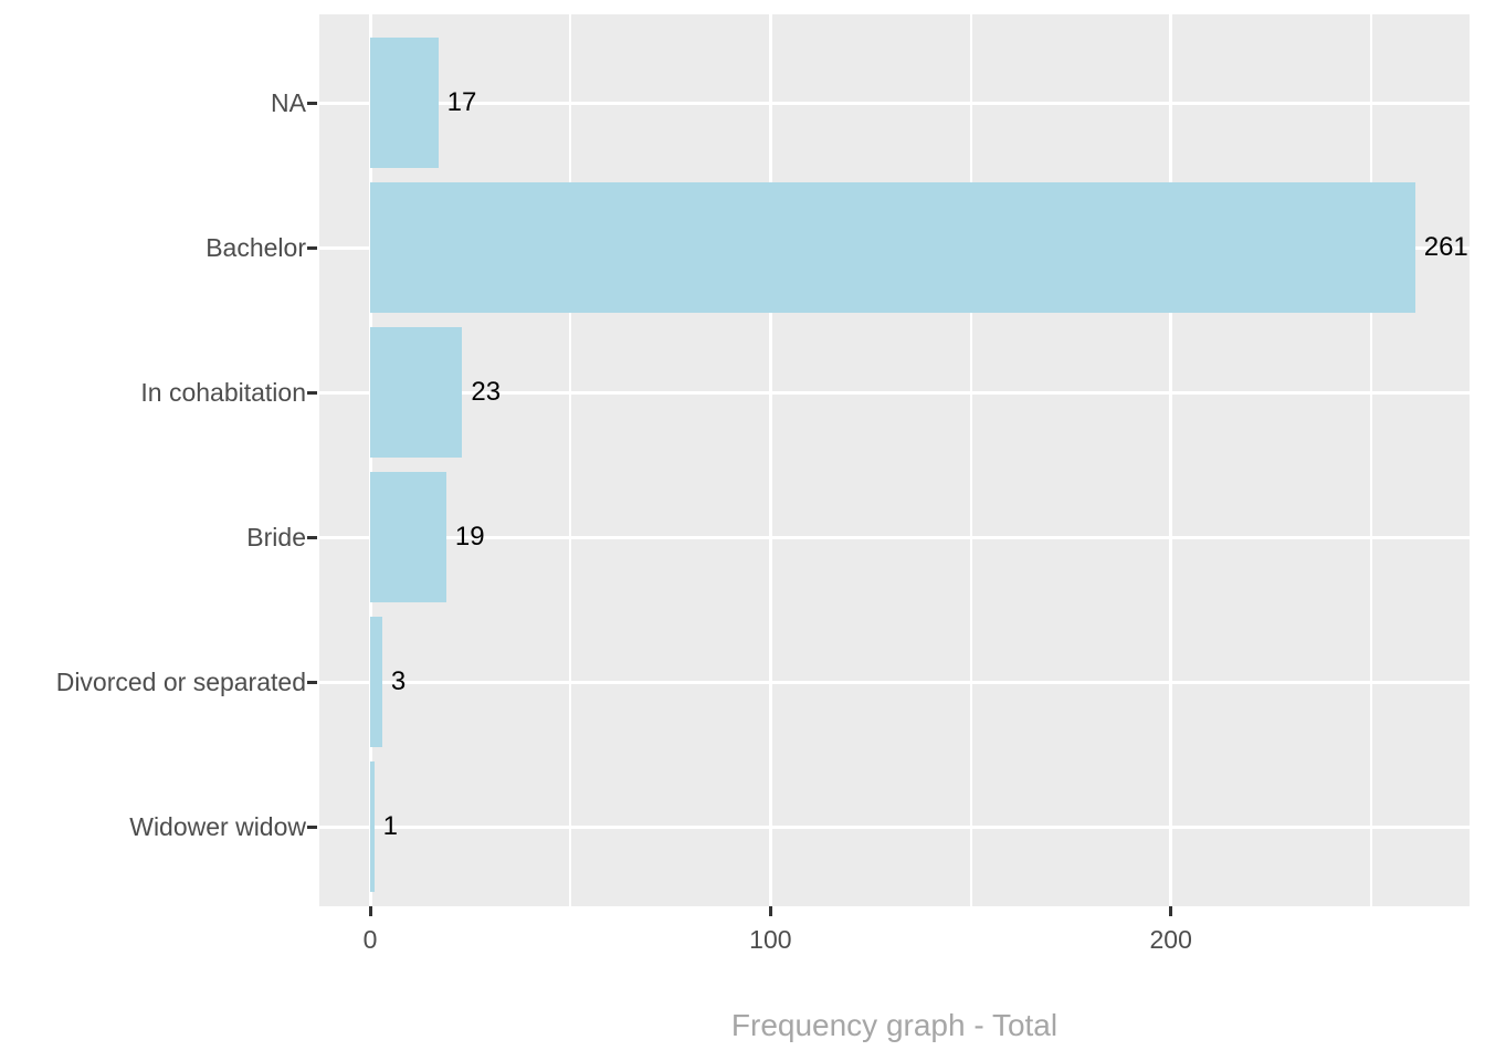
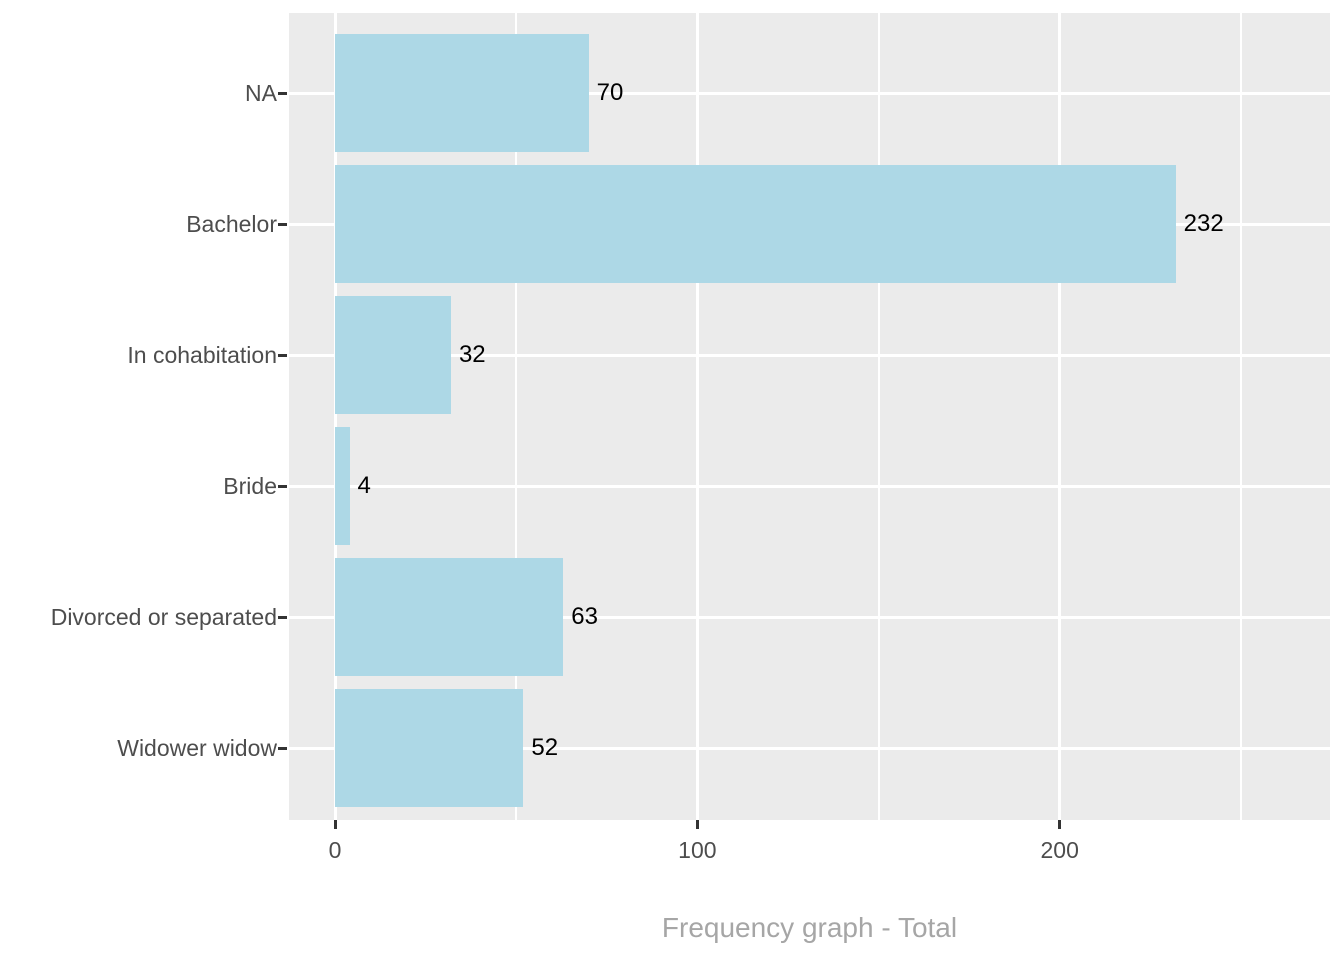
NA: 17 -> 70
Bachelor: 261 -> 232
In cohabitation: 23 -> 32
Bride: 19 -> 4
Divorced or separated: 3 -> 63
Widower widow: 1 -> 52
